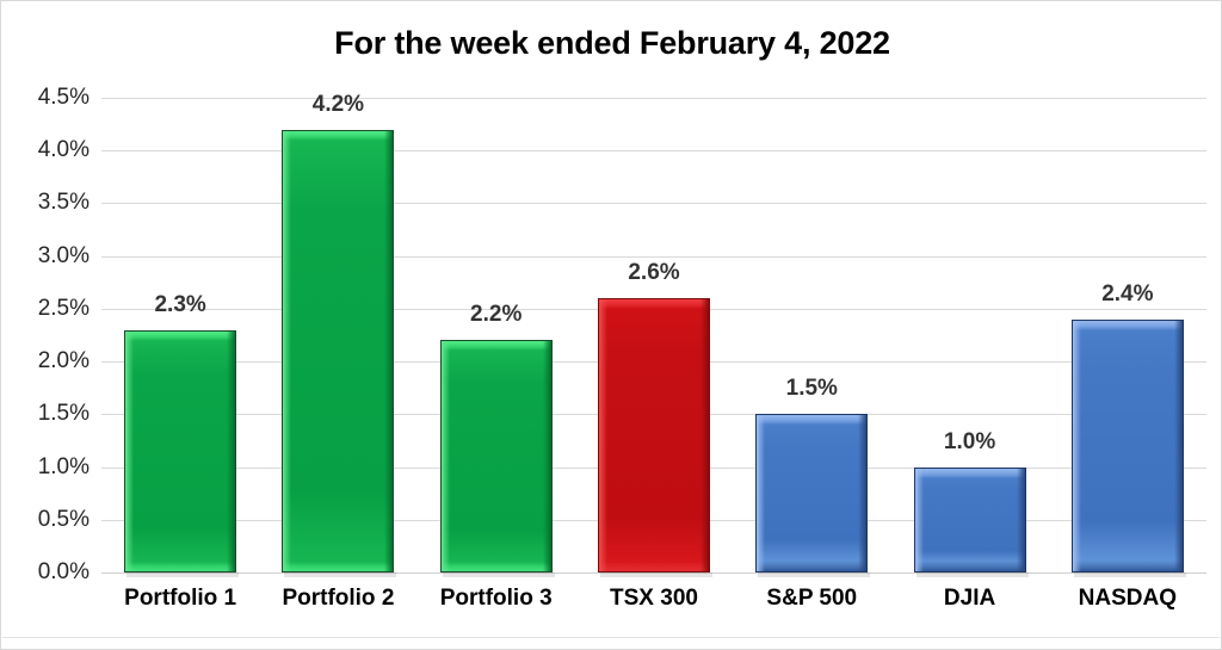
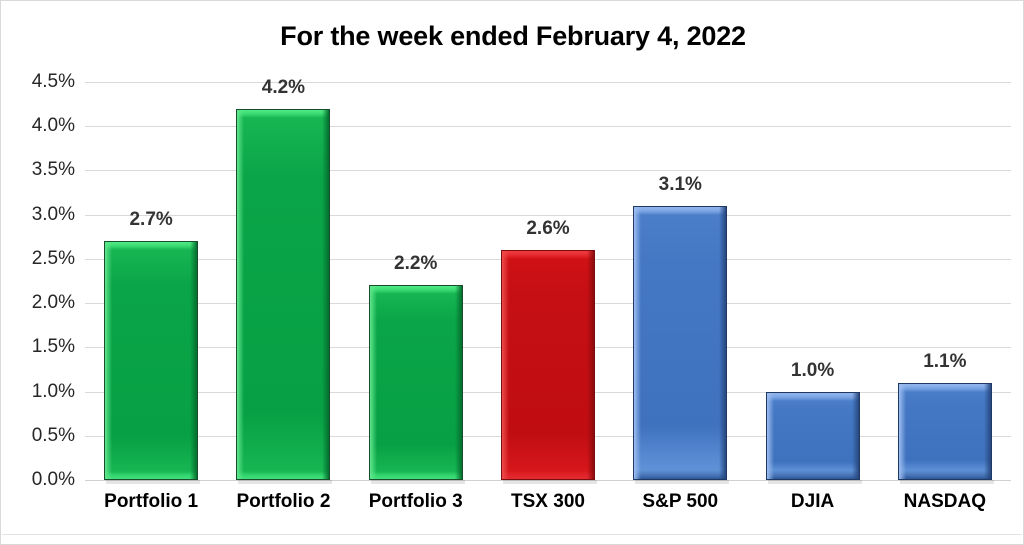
Portfolio 1: 2.3% -> 2.7%
S&P 500: 1.5% -> 3.1%
NASDAQ: 2.4% -> 1.1%
